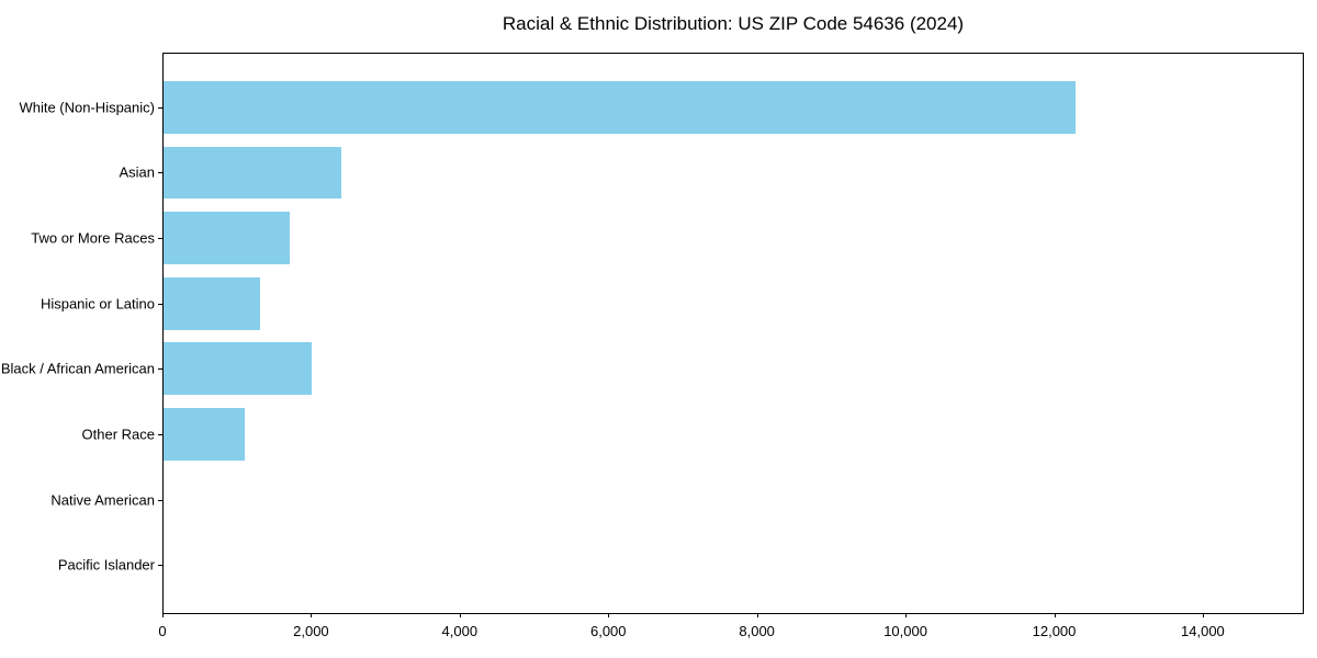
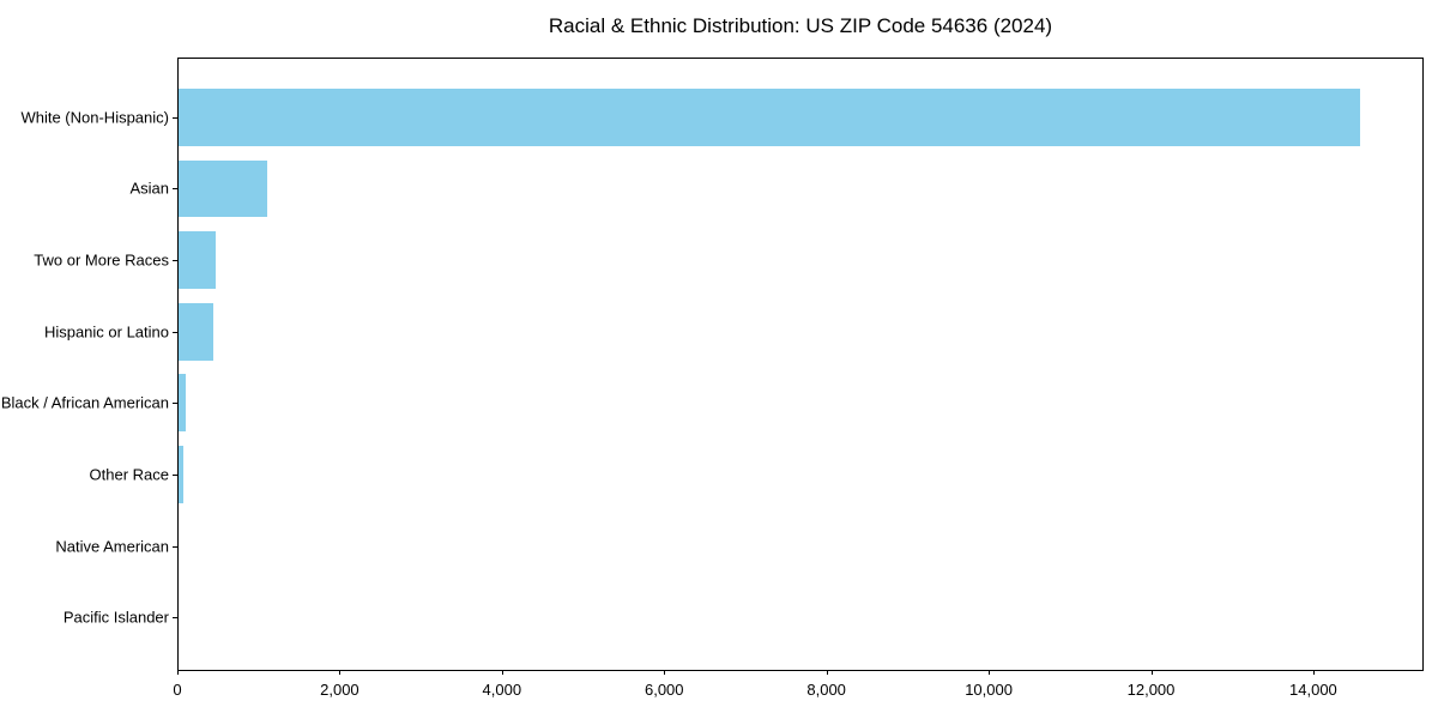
White (Non-Hispanic): 12300 -> 14600
Asian: 2400 -> 1100
Two or More Races: 1700 -> 500
Hispanic or Latino: 1300 -> 400
Black / African American: 2000 -> 100
Other Race: 1100 -> 100
